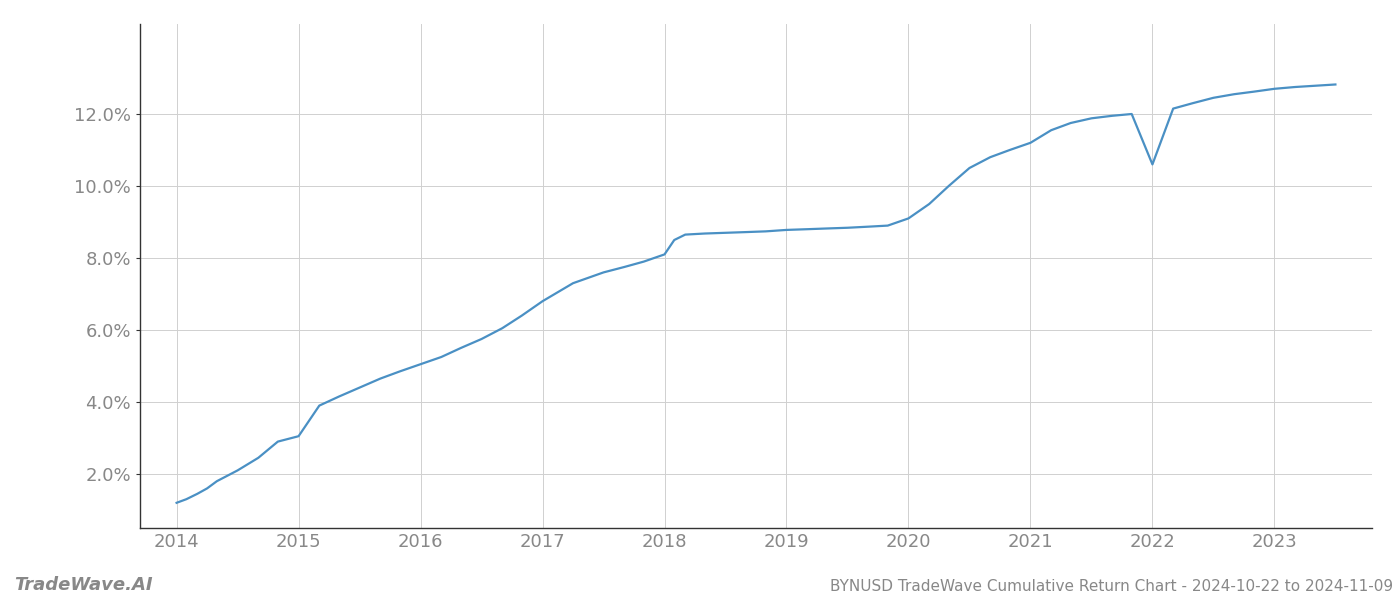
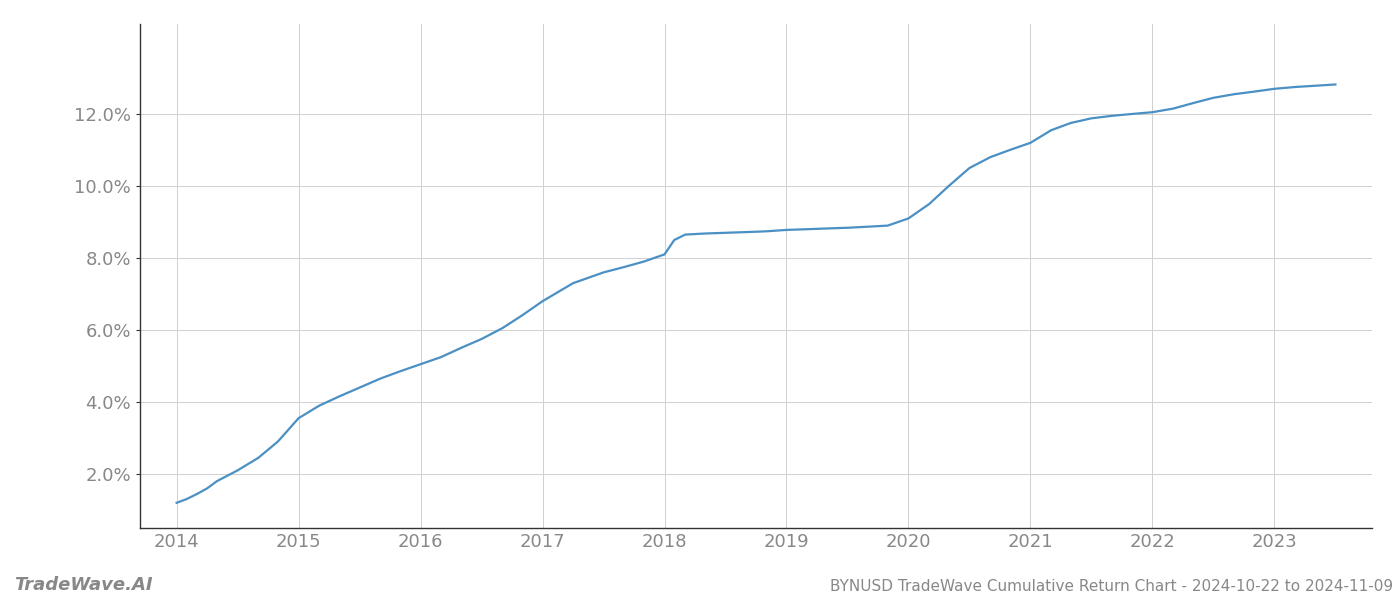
2015: 3.05% -> 3.55%
2022: 10.60% -> 12.05%
